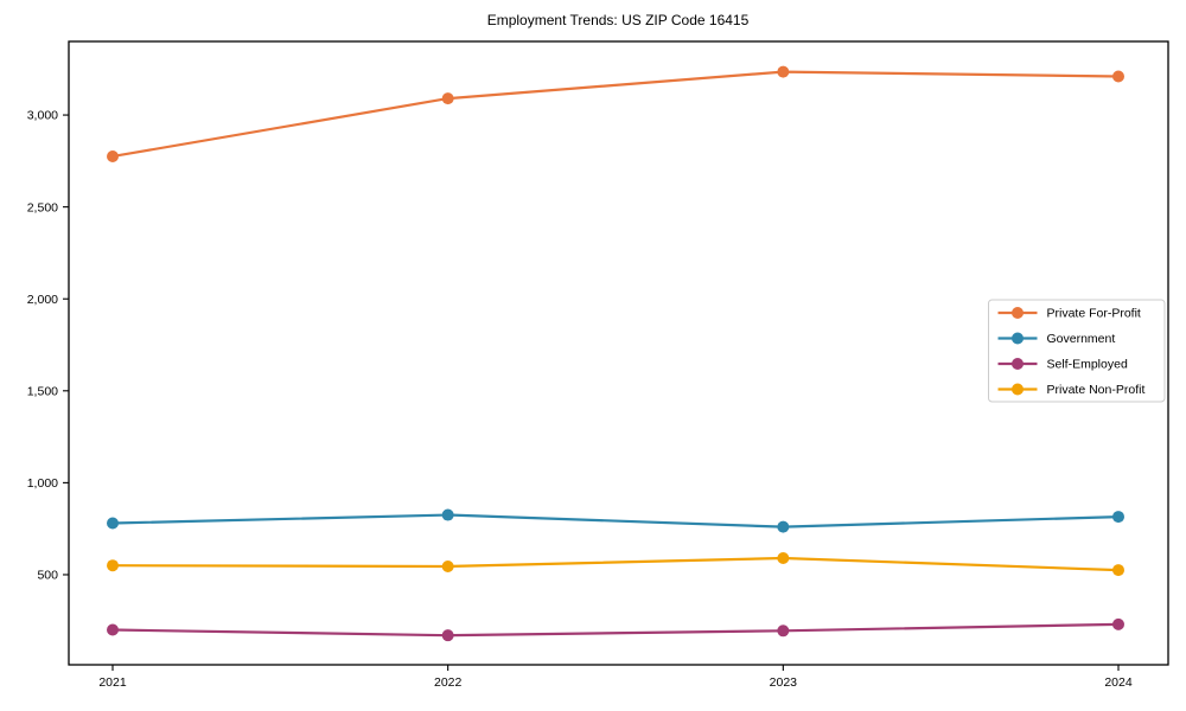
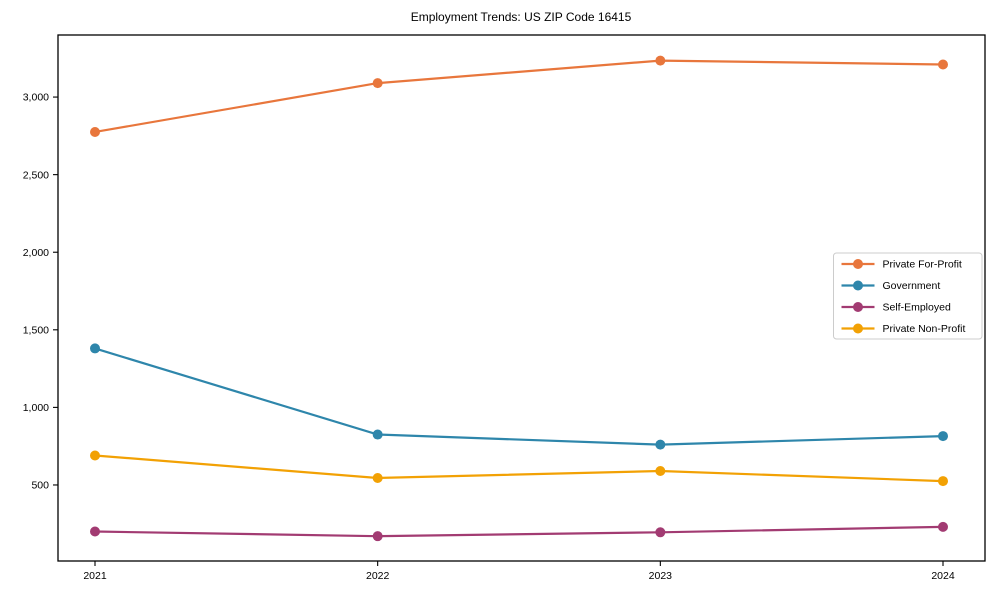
Government/2021: 780 -> 1380
Private Non-Profit/2021: 550 -> 690
